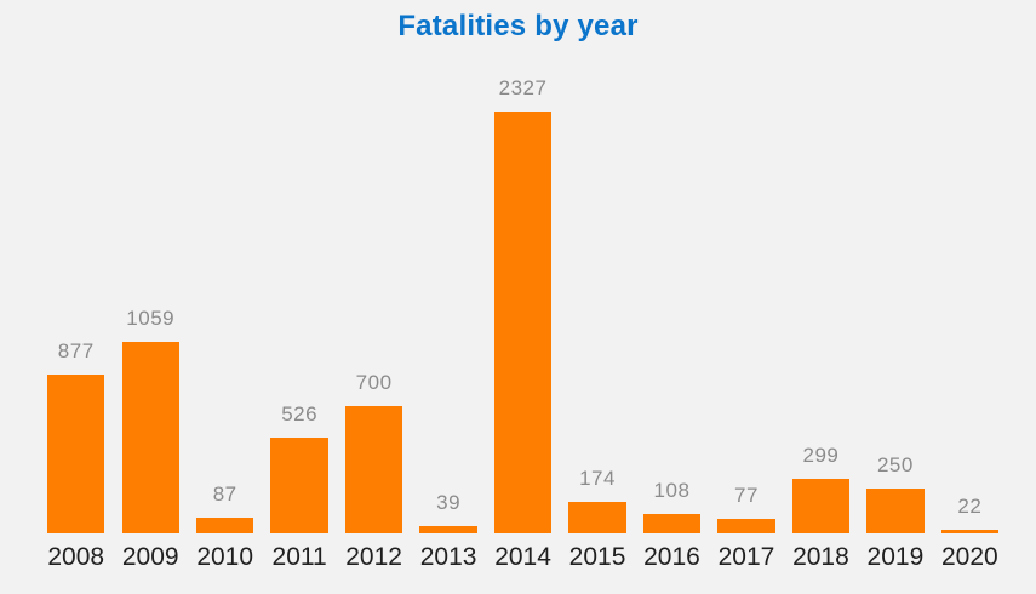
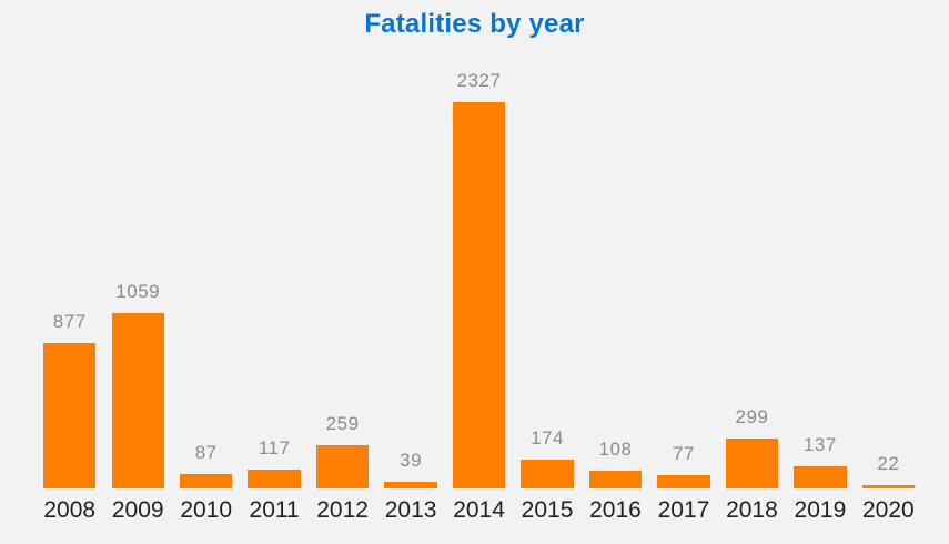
2011: 526 -> 117
2012: 700 -> 259
2019: 250 -> 137
